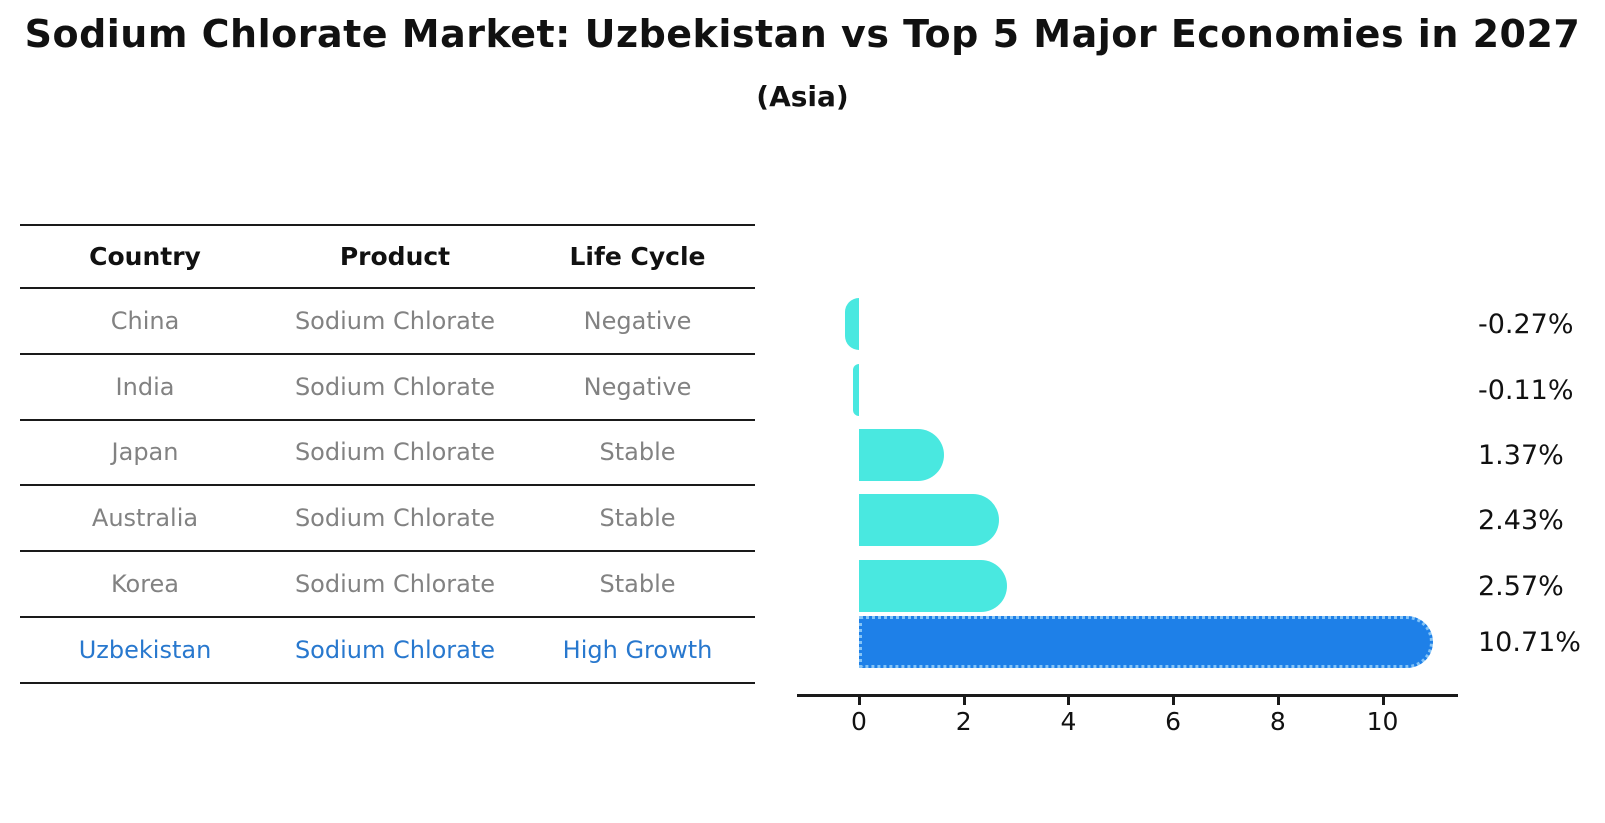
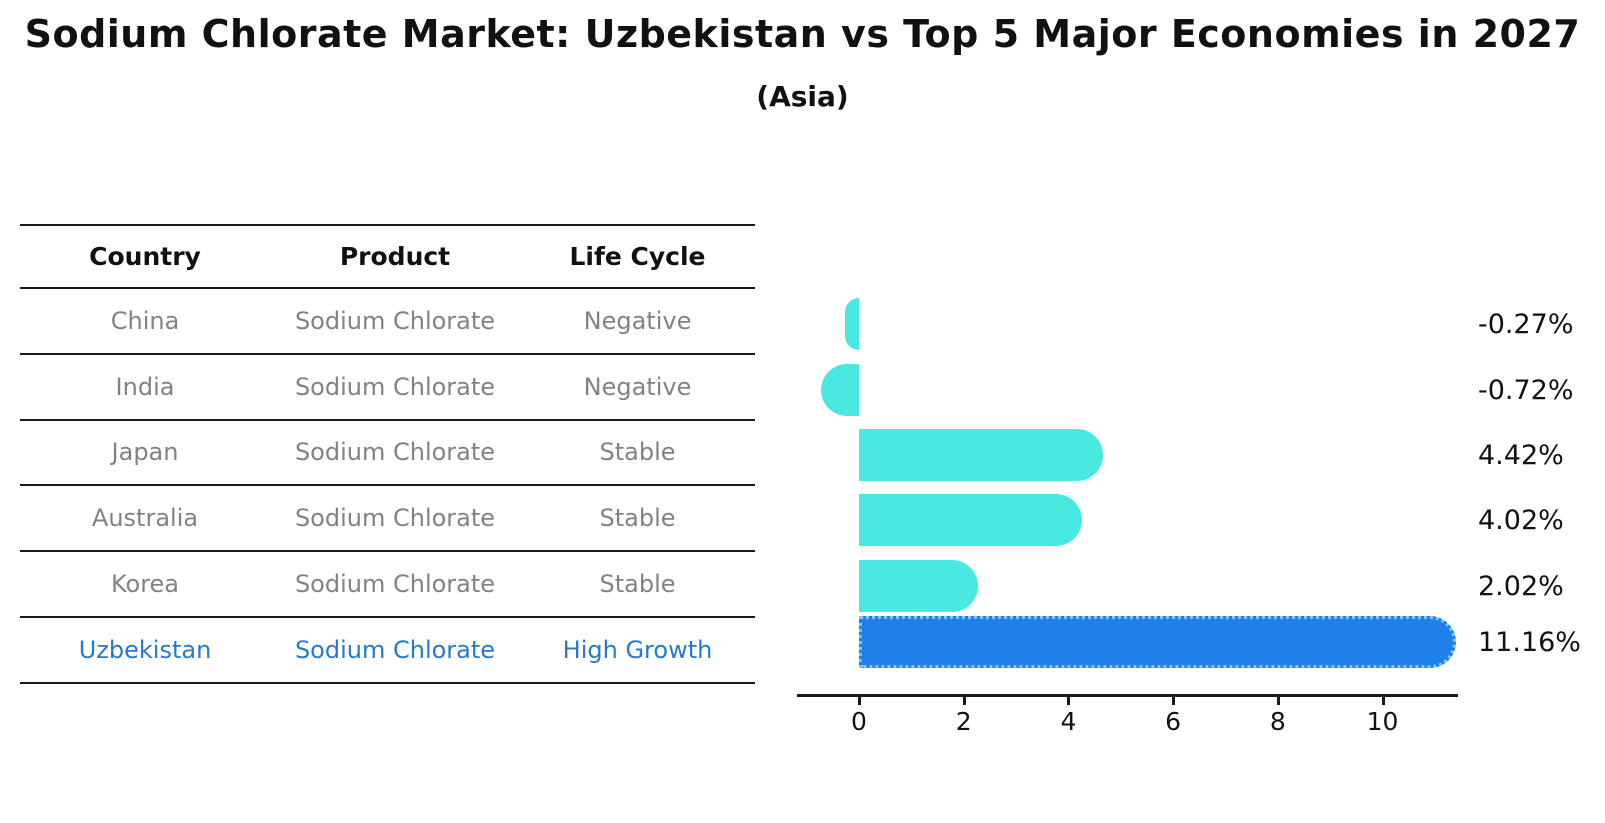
India: -0.11% -> -0.72%
Japan: 1.37% -> 4.42%
Australia: 2.43% -> 4.02%
Korea: 2.57% -> 2.02%
Uzbekistan: 10.71% -> 11.16%
